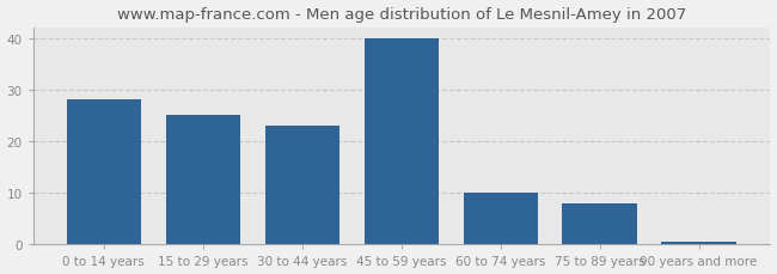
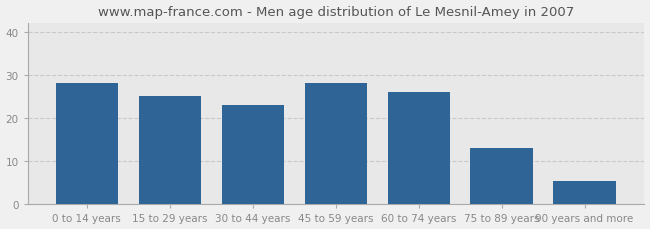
45 to 59 years: 40.0 -> 28.0
60 to 74 years: 10.0 -> 26.0
75 to 89 years: 8.0 -> 13.0
90 years and more: 0.5 -> 5.5
